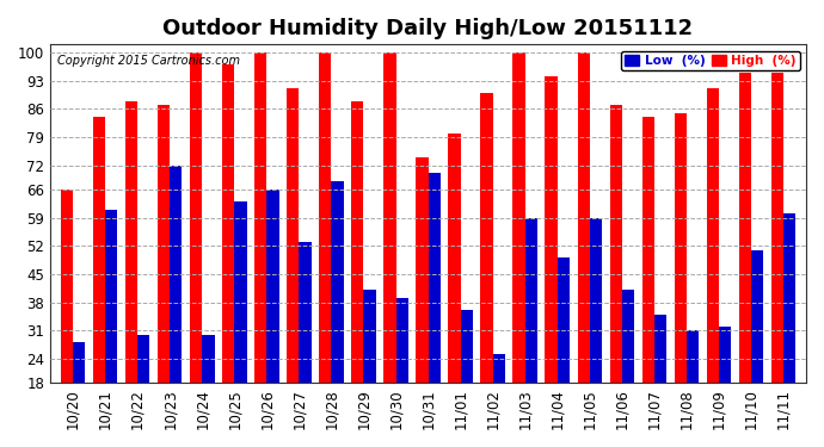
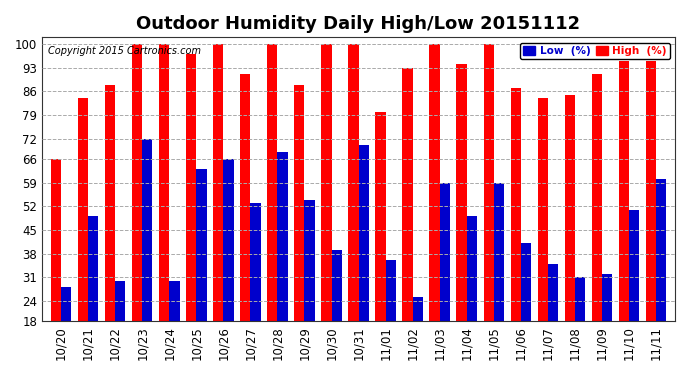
Low (%)/10/21: 61 -> 49
High (%)/10/23: 87 -> 100
Low (%)/10/29: 41 -> 54
High (%)/10/31: 74 -> 100
High (%)/11/02: 90 -> 93
